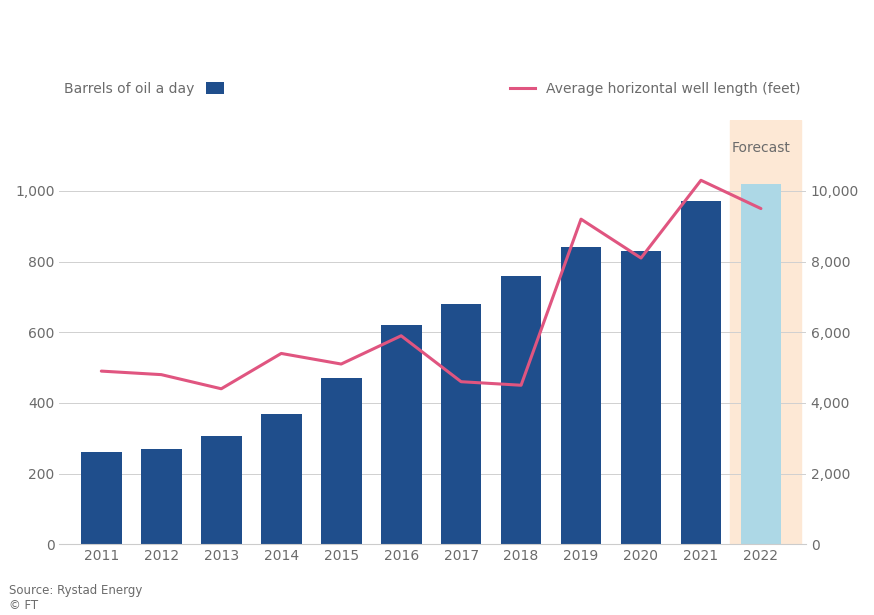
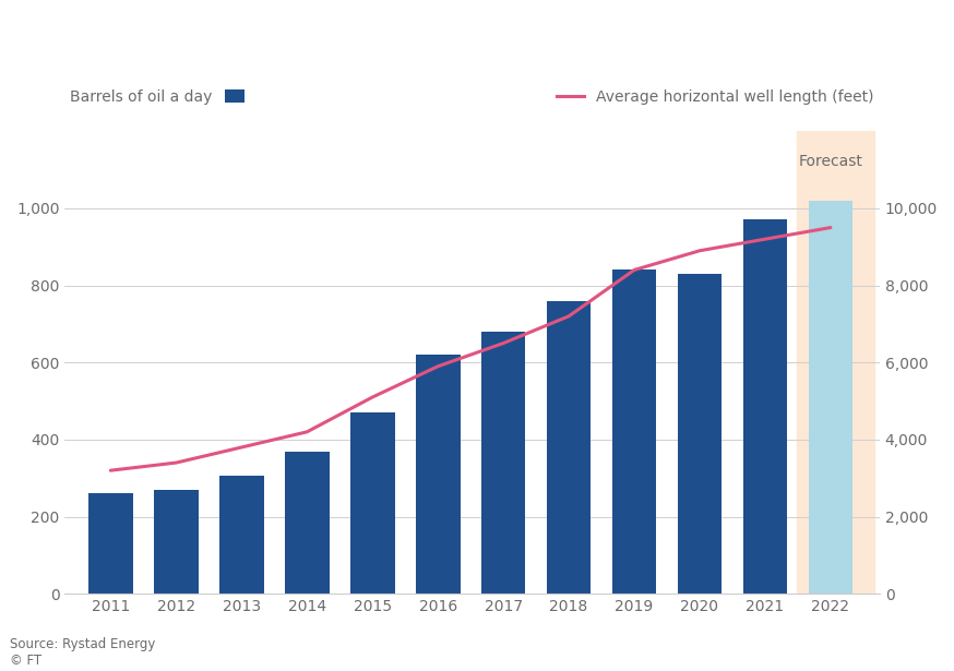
Average horizontal well length (feet)/2011: 4,900 -> 3,200
Average horizontal well length (feet)/2012: 4,800 -> 3,400
Average horizontal well length (feet)/2013: 4,400 -> 3,800
Average horizontal well length (feet)/2014: 5,400 -> 4,200
Average horizontal well length (feet)/2017: 4,600 -> 6,500
Average horizontal well length (feet)/2018: 4,500 -> 7,200
Average horizontal well length (feet)/2019: 9,200 -> 8,400
Average horizontal well length (feet)/2020: 8,100 -> 8,900
Average horizontal well length (feet)/2021: 10,300 -> 9,200
